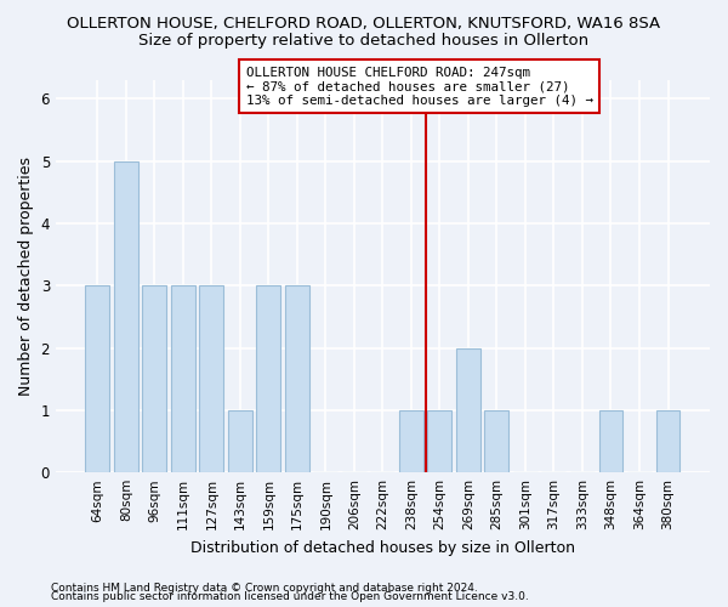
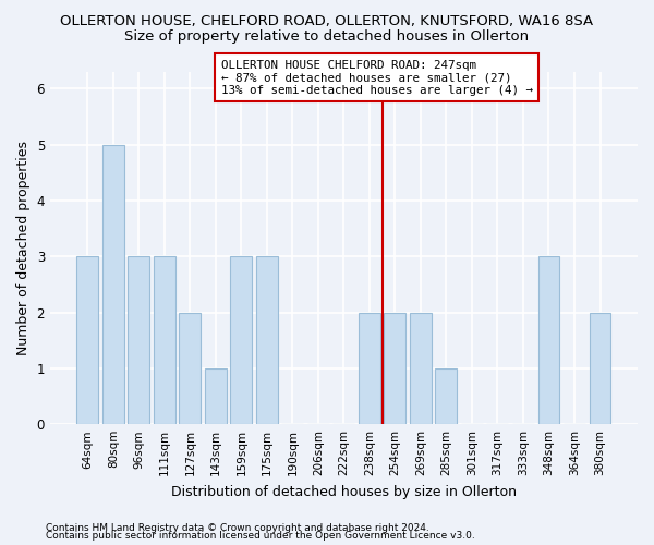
127sqm: 3 -> 2
238sqm: 1 -> 2
254sqm: 1 -> 2
348sqm: 1 -> 3
380sqm: 1 -> 2
